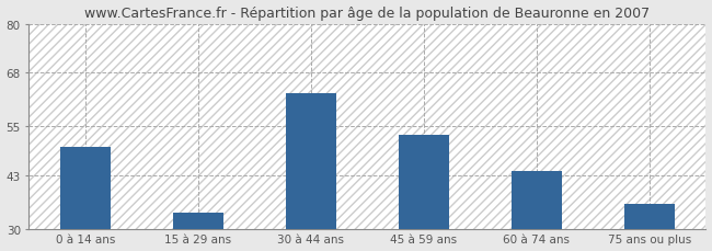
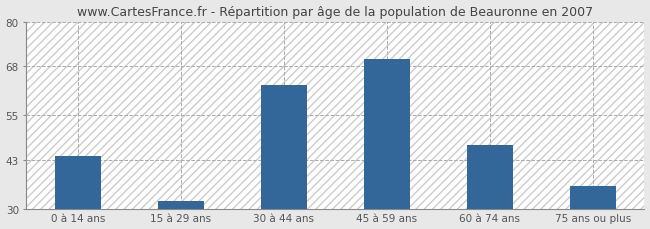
0 à 14 ans: 50 -> 44
15 à 29 ans: 34 -> 32
45 à 59 ans: 53 -> 70
60 à 74 ans: 44 -> 47
